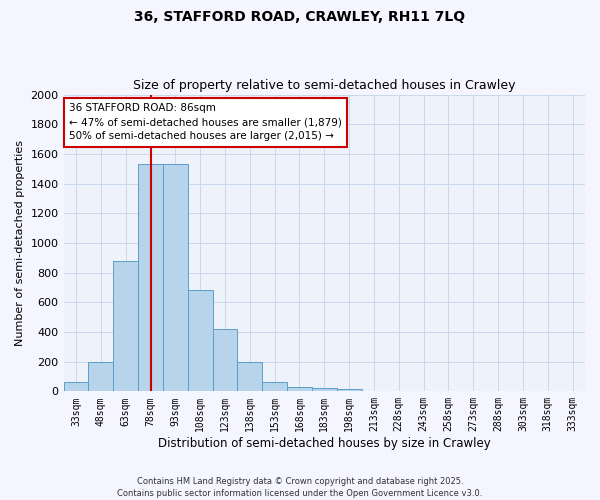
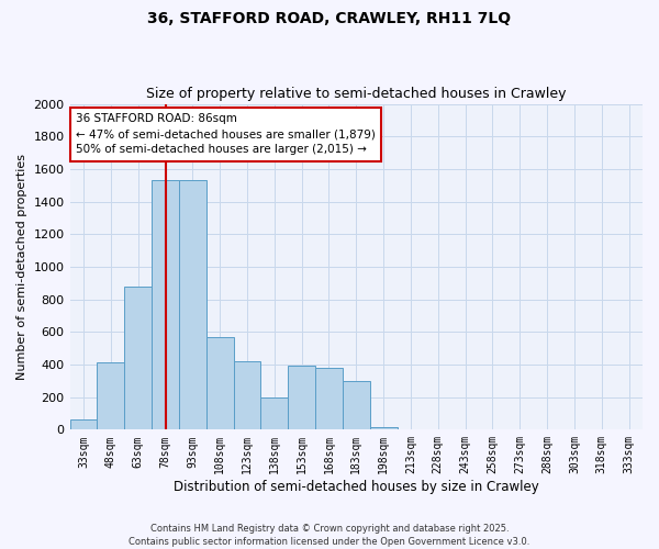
48sqm: 200 -> 410
108sqm: 680 -> 570
153sqm: 60 -> 390
168sqm: 30 -> 380
183sqm: 20 -> 300
